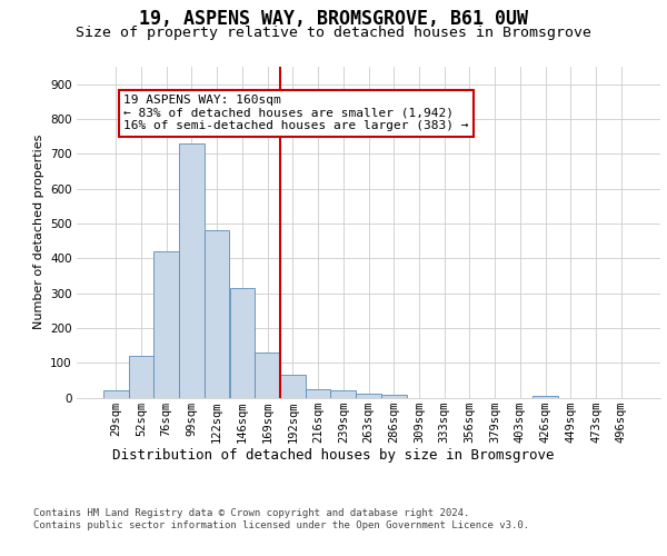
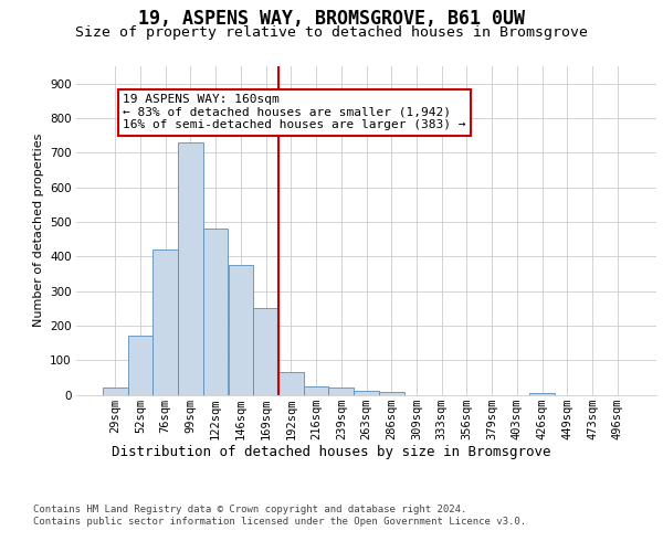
52sqm: 120 -> 170
146sqm: 315 -> 375
169sqm: 130 -> 250
